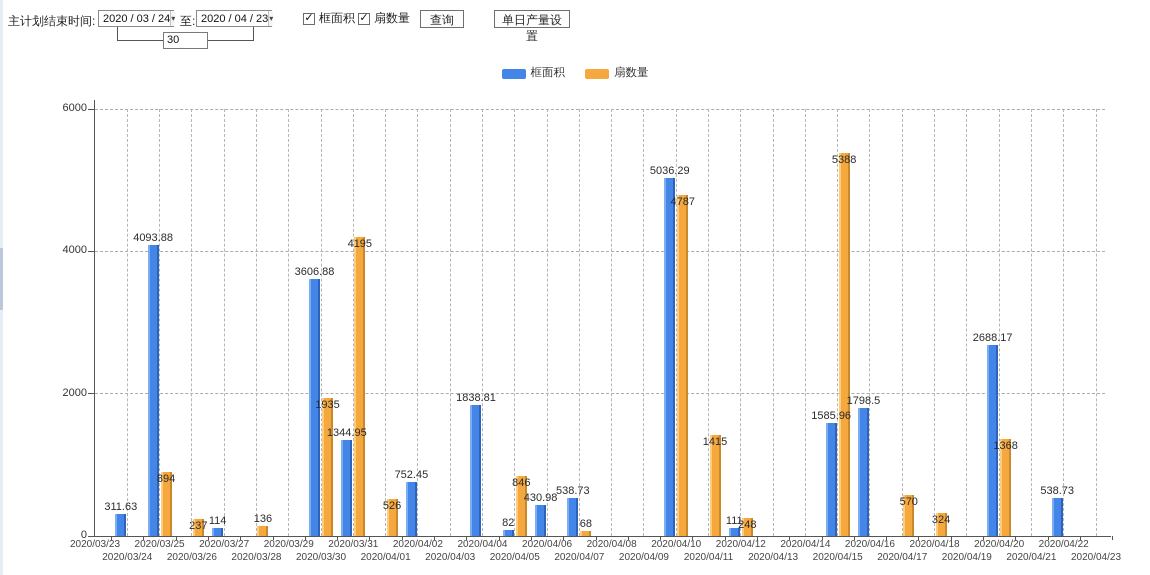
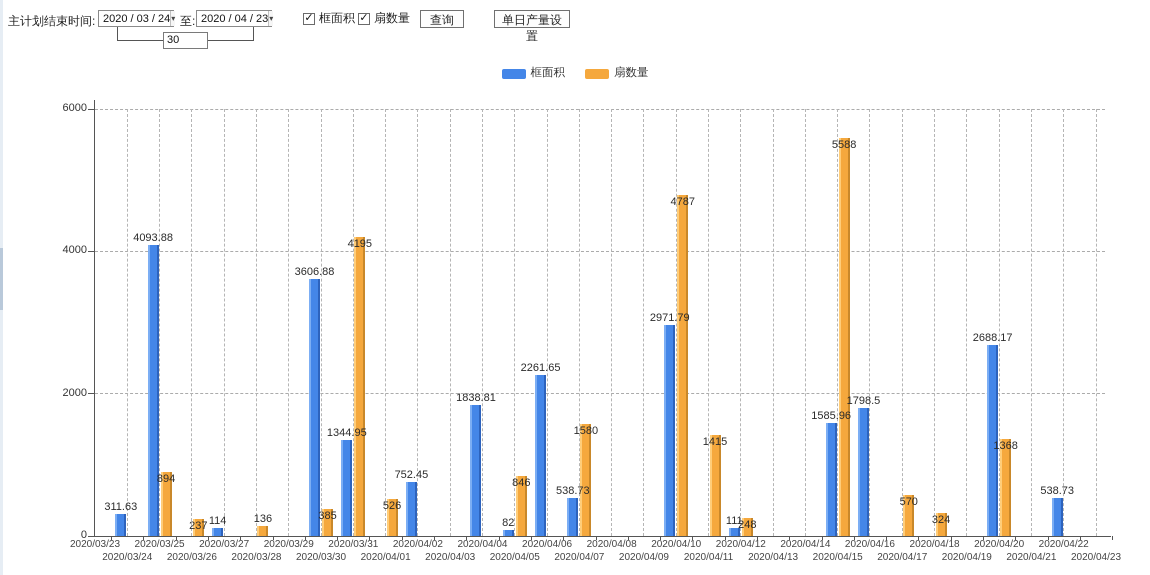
扇数量/2020/03/30: 1935 -> 385
框面积/2020/04/06: 430.98 -> 2261.65
扇数量/2020/04/07: 68 -> 1580
框面积/2020/04/10: 5036.29 -> 2971.79
扇数量/2020/04/15: 5388 -> 5588
